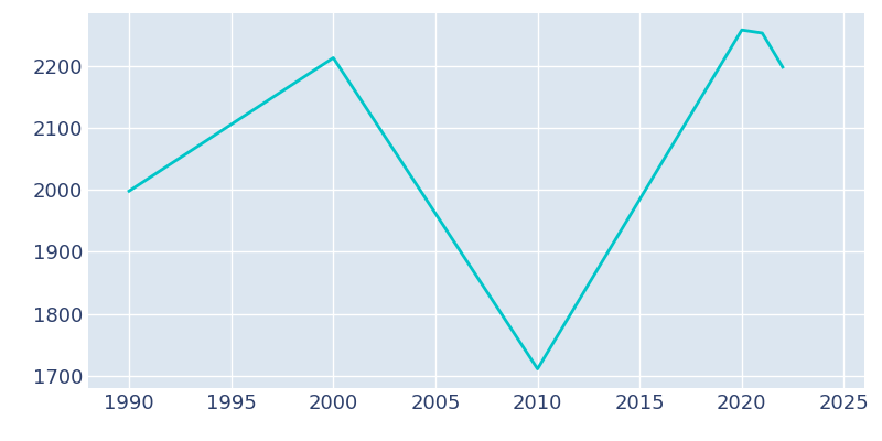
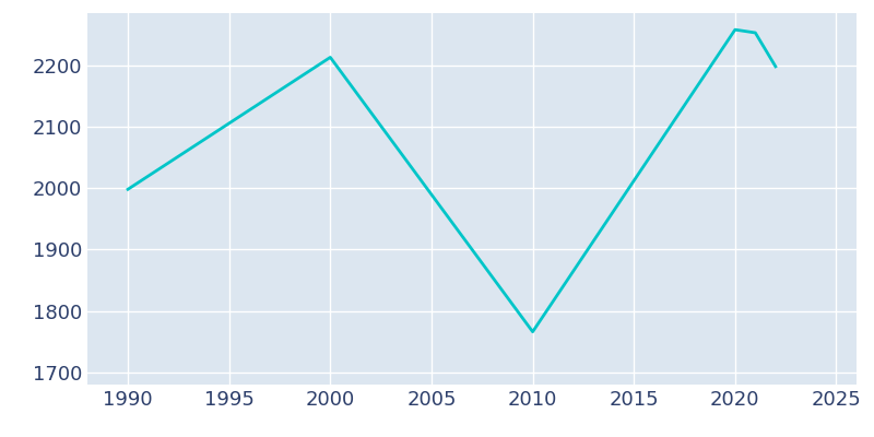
2010: 1711 -> 1766
